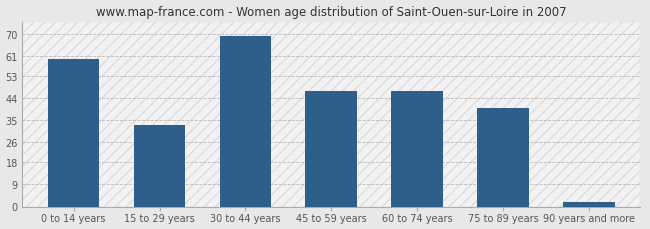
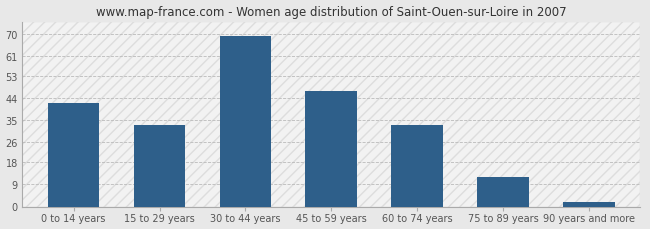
0 to 14 years: 60 -> 42
60 to 74 years: 47 -> 33
75 to 89 years: 40 -> 12
